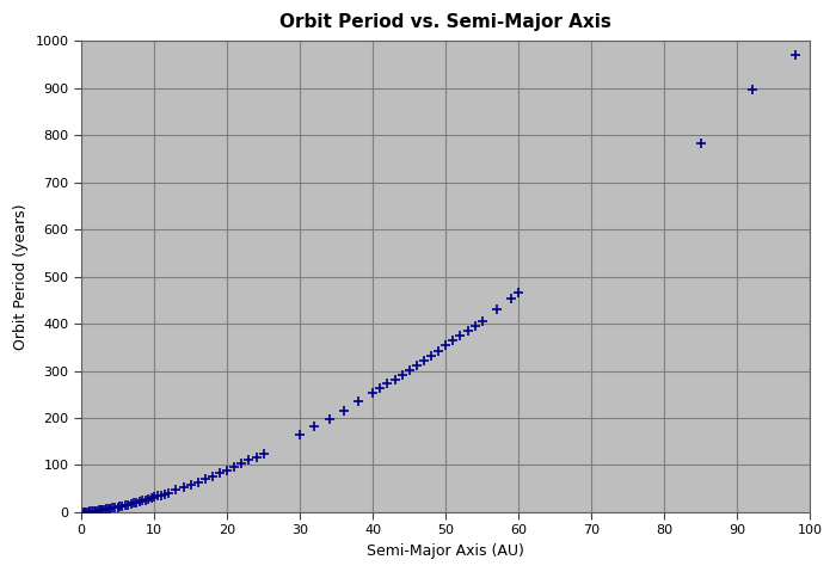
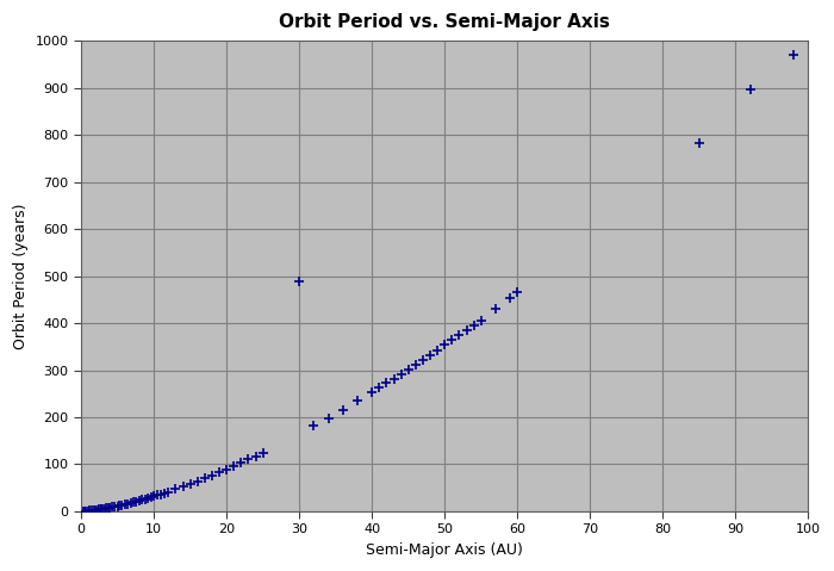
30: 164 -> 490
